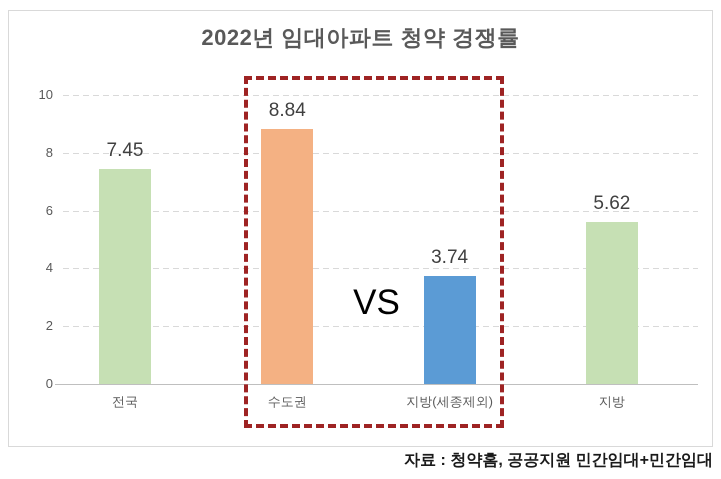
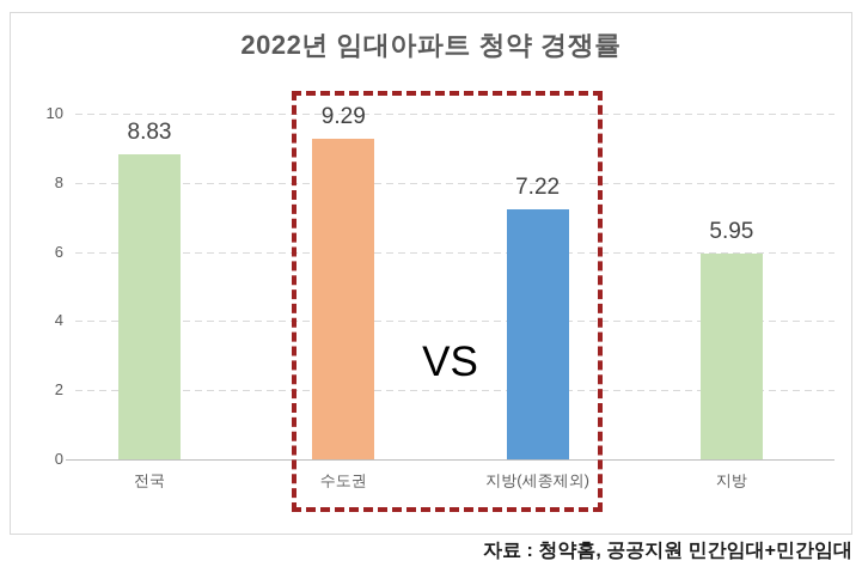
전국: 7.45 -> 8.83
수도권: 8.84 -> 9.29
지방(세종제외): 3.74 -> 7.22
지방: 5.62 -> 5.95
